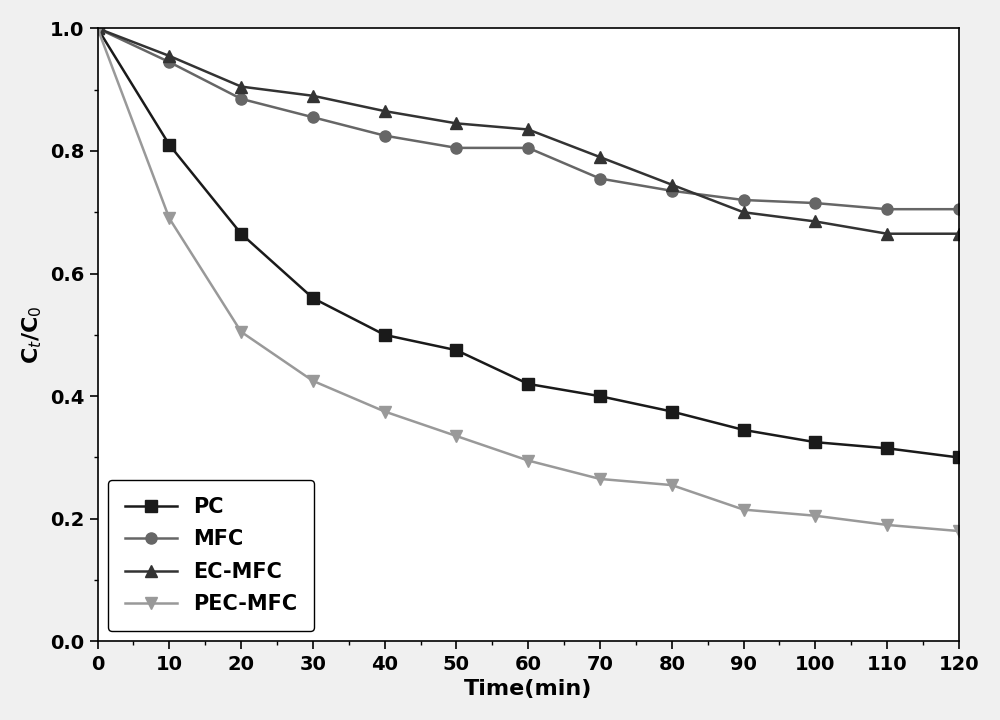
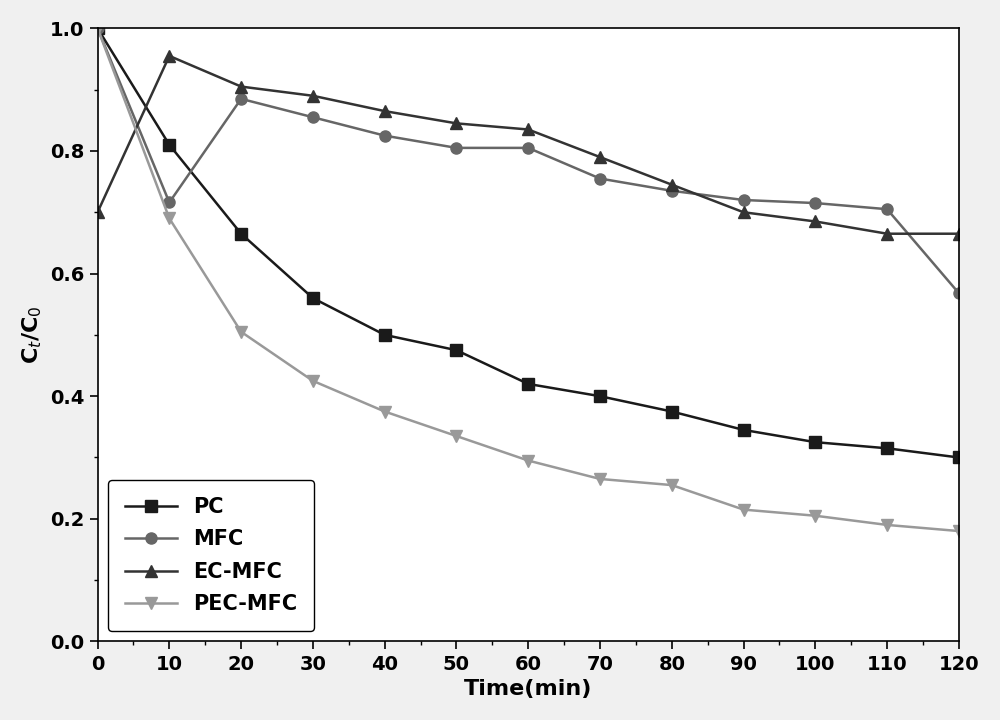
EC-MFC/0: 1.000 -> 0.700
MFC/10: 0.945 -> 0.716
MFC/120: 0.705 -> 0.568
